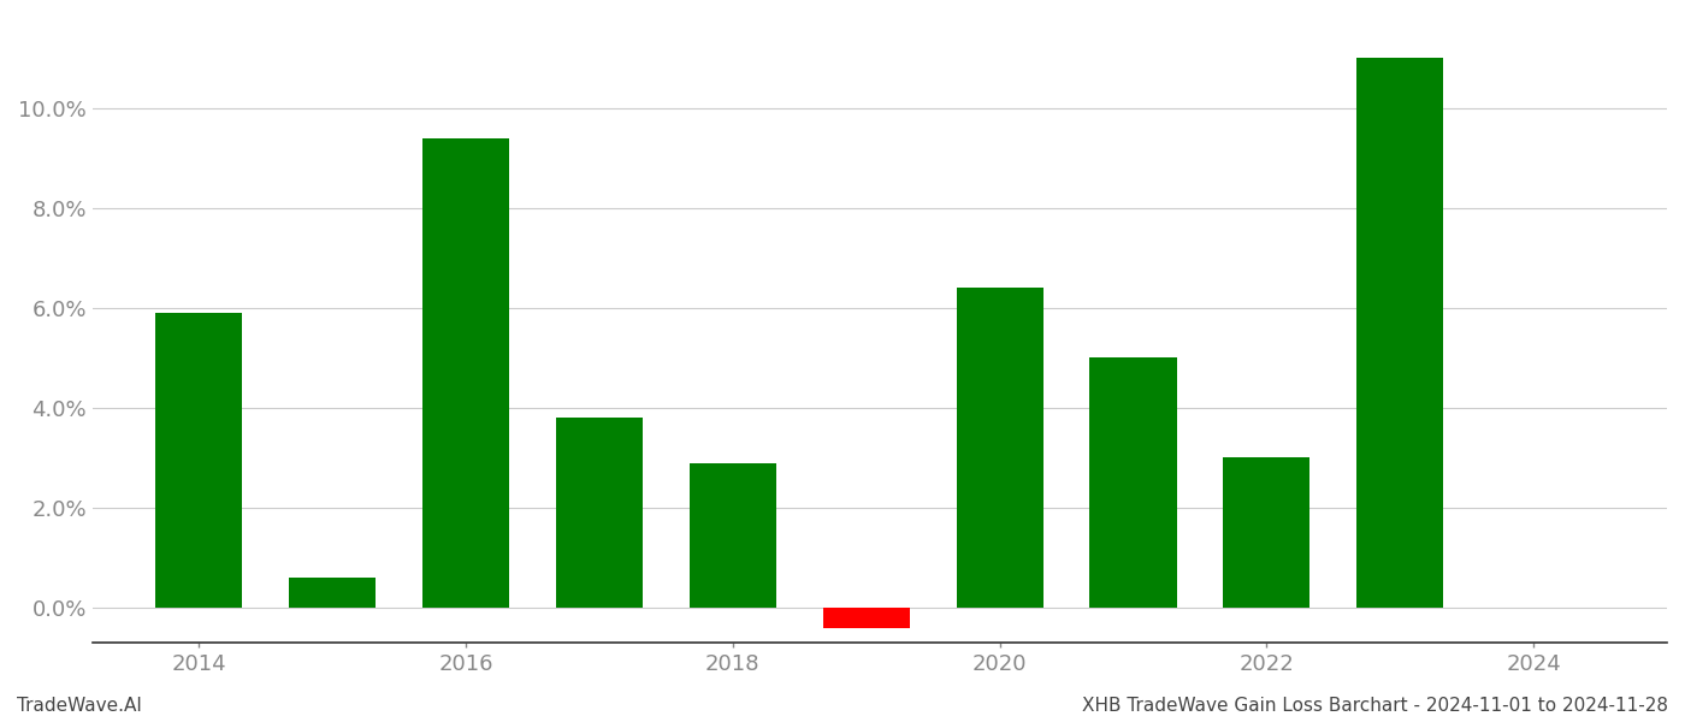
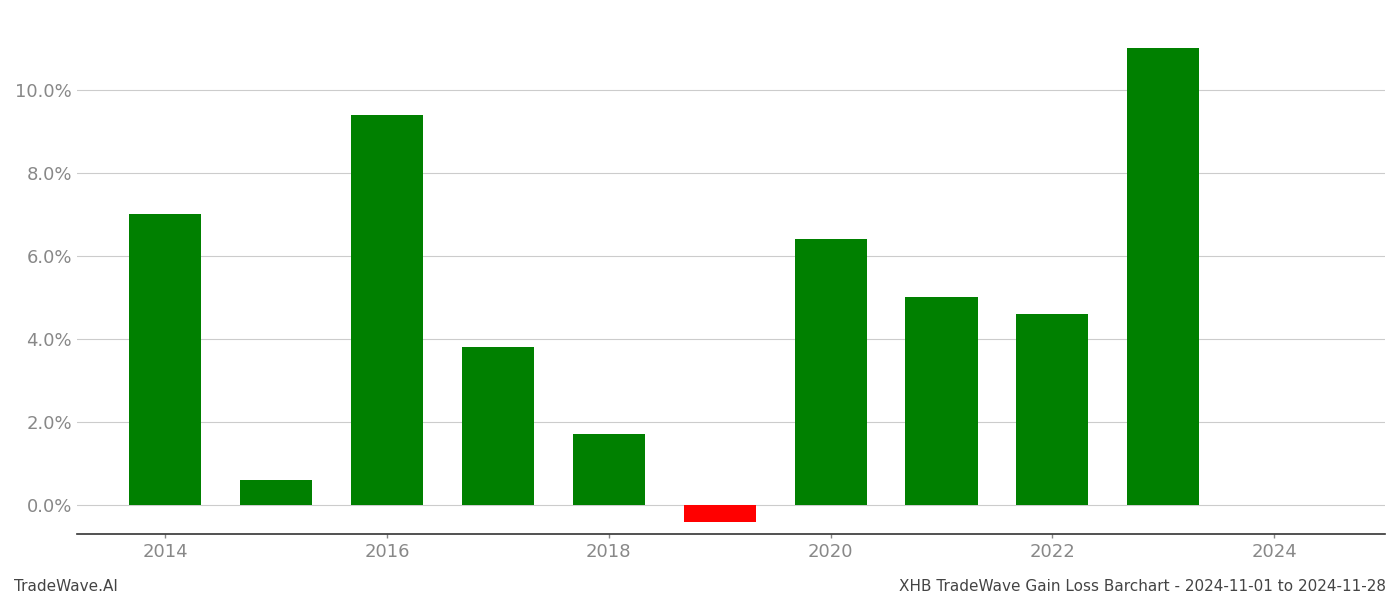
2014: 5.9% -> 7.0%
2018: 2.9% -> 1.7%
2022: 3.0% -> 4.6%
